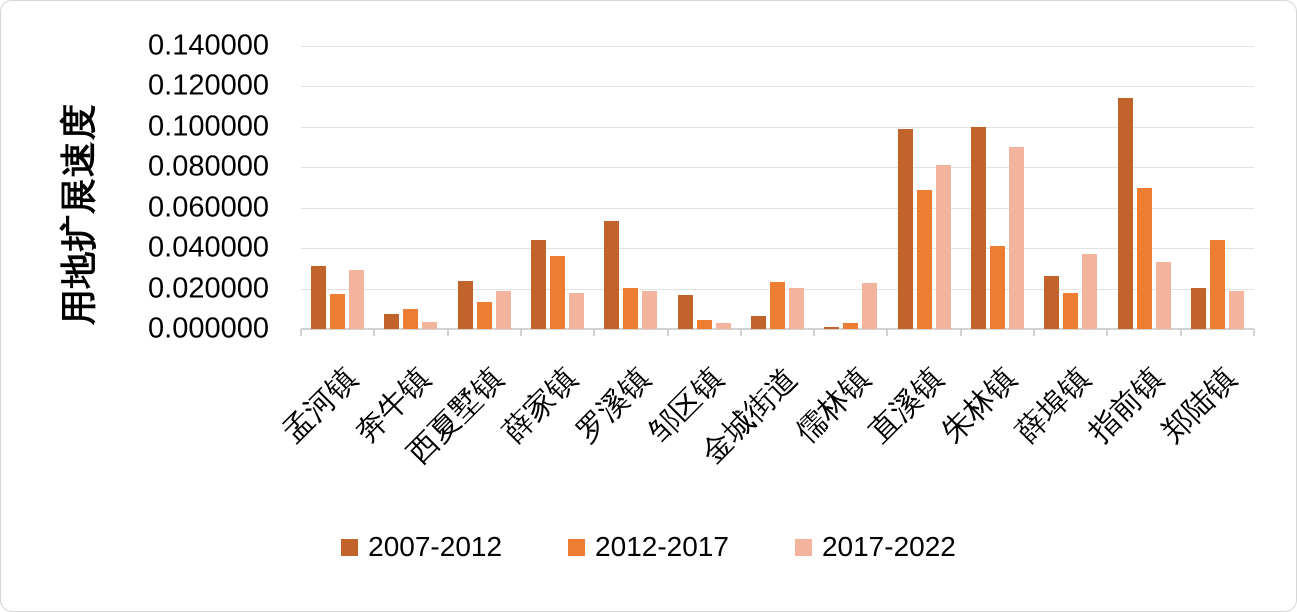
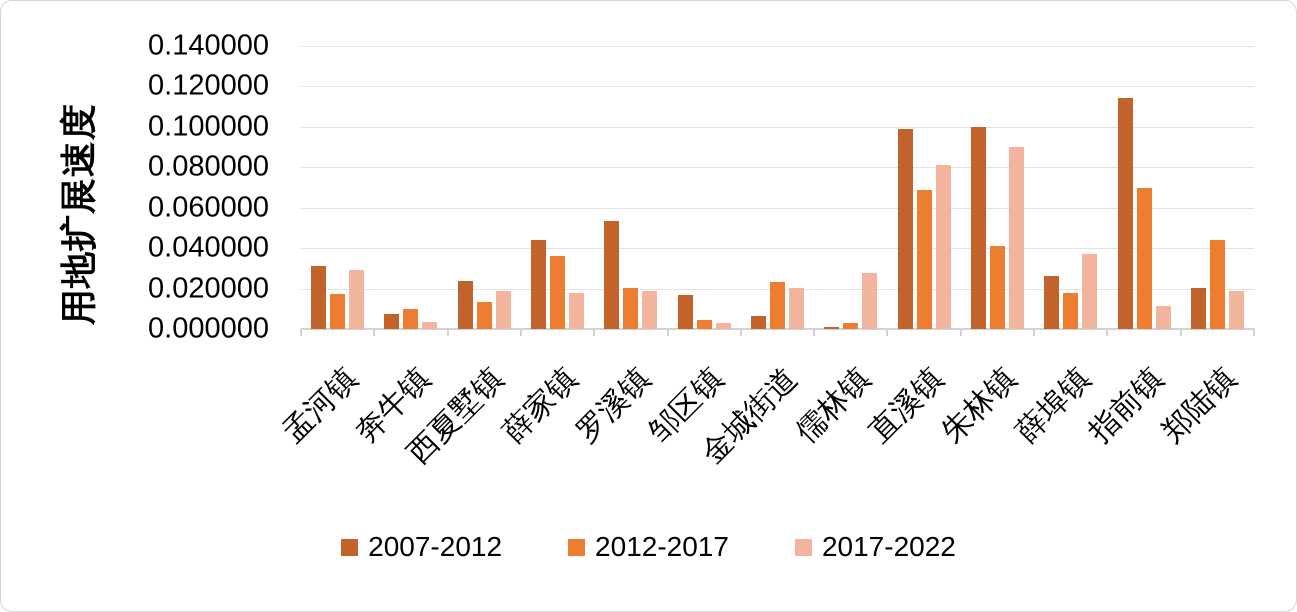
2017-2022/儒林镇: 0.023 -> 0.028
2017-2022/指前镇: 0.033 -> 0.011
